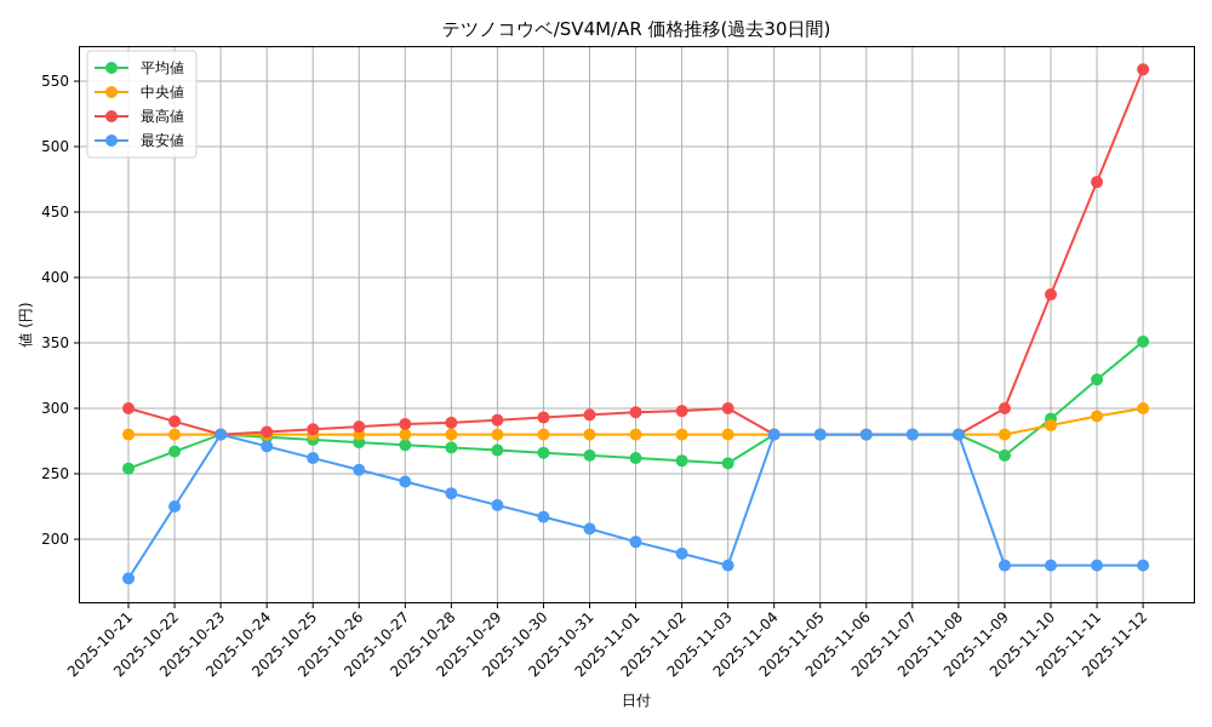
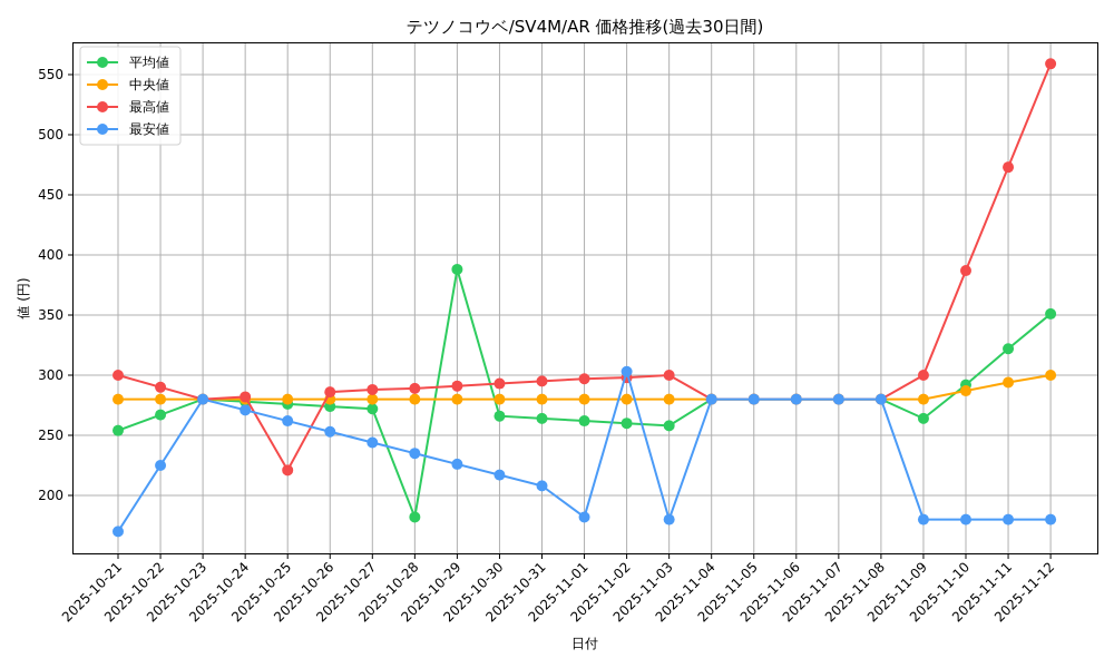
最高値/2025-10-25: 284 -> 221
平均値/2025-10-28: 270 -> 182
平均値/2025-10-29: 268 -> 388
最安値/2025-11-01: 198 -> 182
最安値/2025-11-02: 189 -> 303
